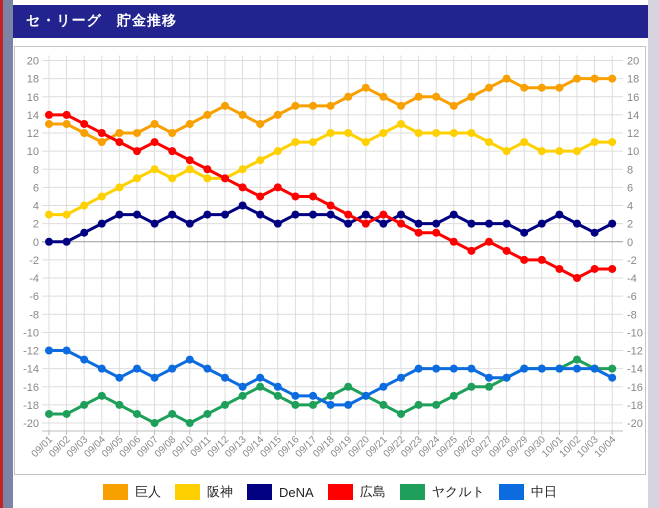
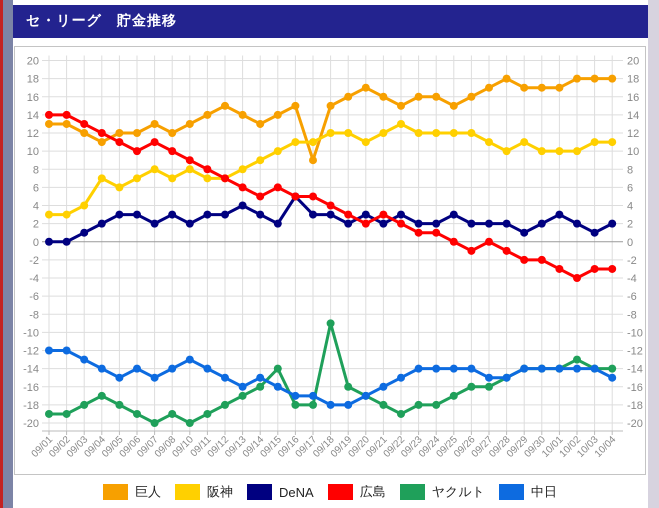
阪神/09/04: 5 -> 7
ヤクルト/09/15: -17 -> -14
DeNA/09/16: 3 -> 5
巨人/09/17: 15 -> 9
ヤクルト/09/18: -17 -> -9
